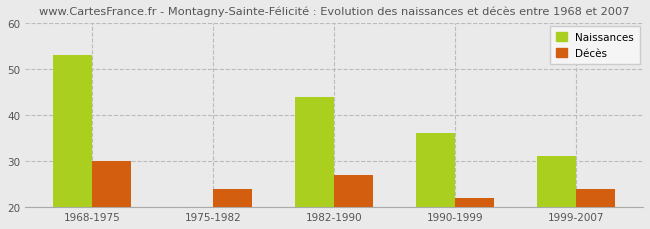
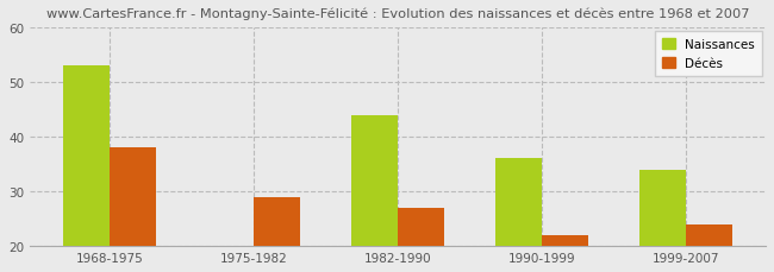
Décès/1968-1975: 30 -> 38
Décès/1975-1982: 24 -> 29
Naissances/1999-2007: 31 -> 34
